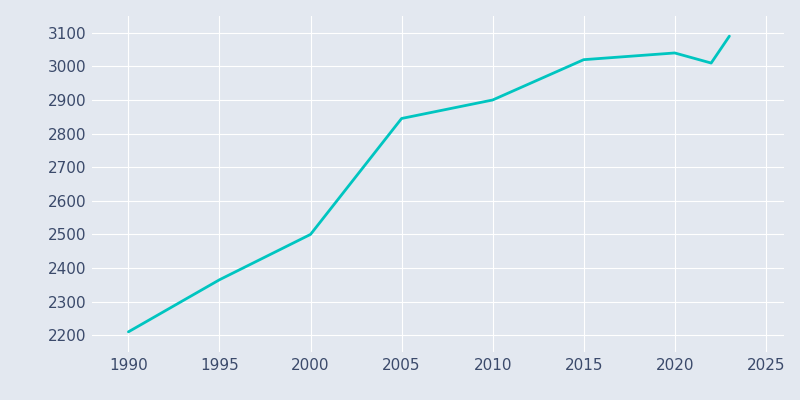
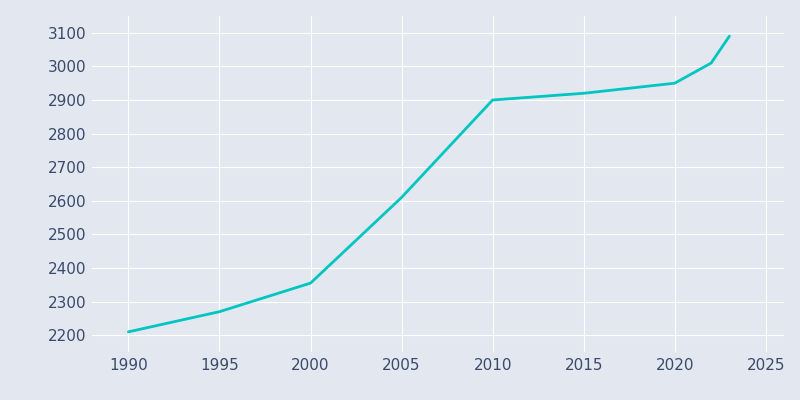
1995: 2365 -> 2270
2000: 2500 -> 2355
2005: 2845 -> 2610
2015: 3020 -> 2920
2020: 3040 -> 2950
